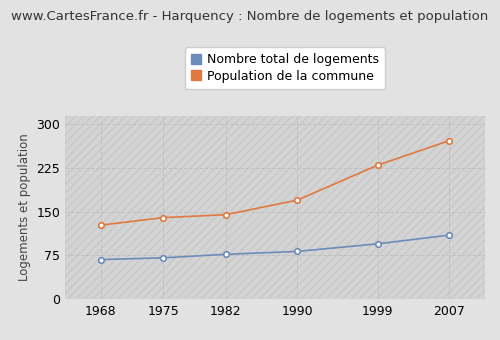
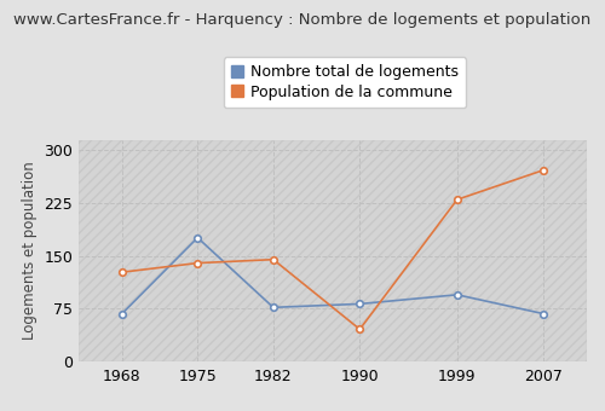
Nombre total de logements/1975: 71 -> 176
Population de la commune/1990: 170 -> 46
Nombre total de logements/2007: 110 -> 68
